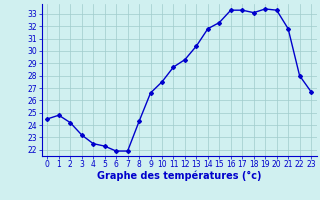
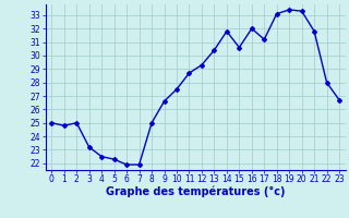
0: 24.5 -> 25.0
2: 24.2 -> 25.0
8: 24.3 -> 25.0
15: 32.3 -> 30.6
16: 33.3 -> 32.0
17: 33.3 -> 31.2
